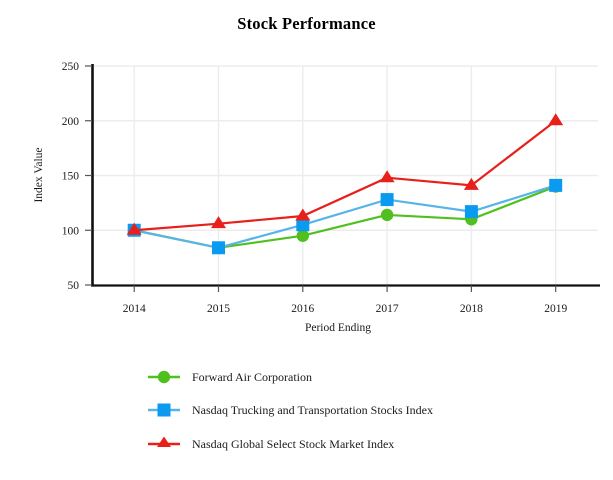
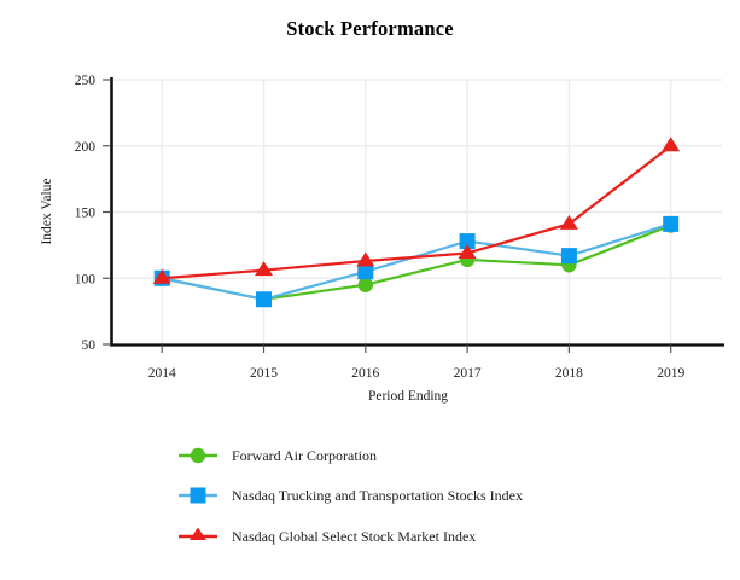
Nasdaq Global Select Stock Market Index/2017: 148 -> 119
